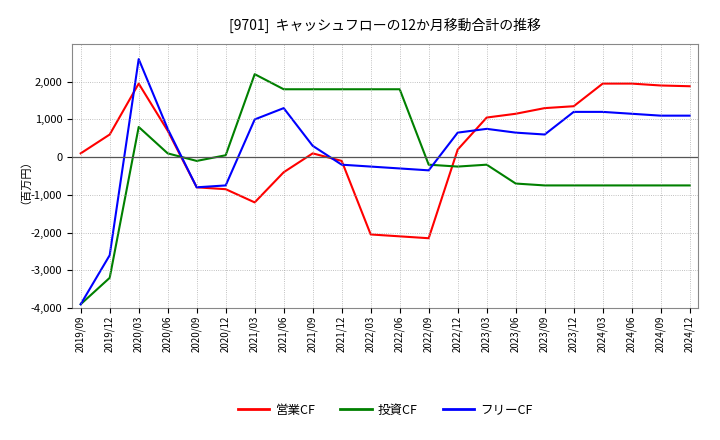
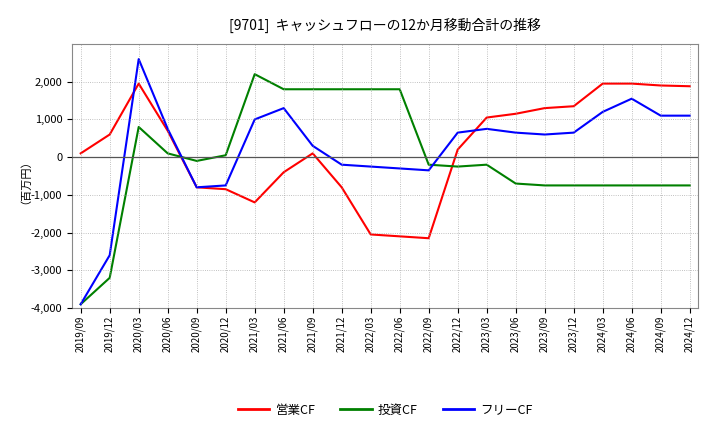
営業CF/2021/12: -100 -> -800
フリーCF/2023/12: 1,200 -> 650
フリーCF/2024/06: 1,150 -> 1,550
